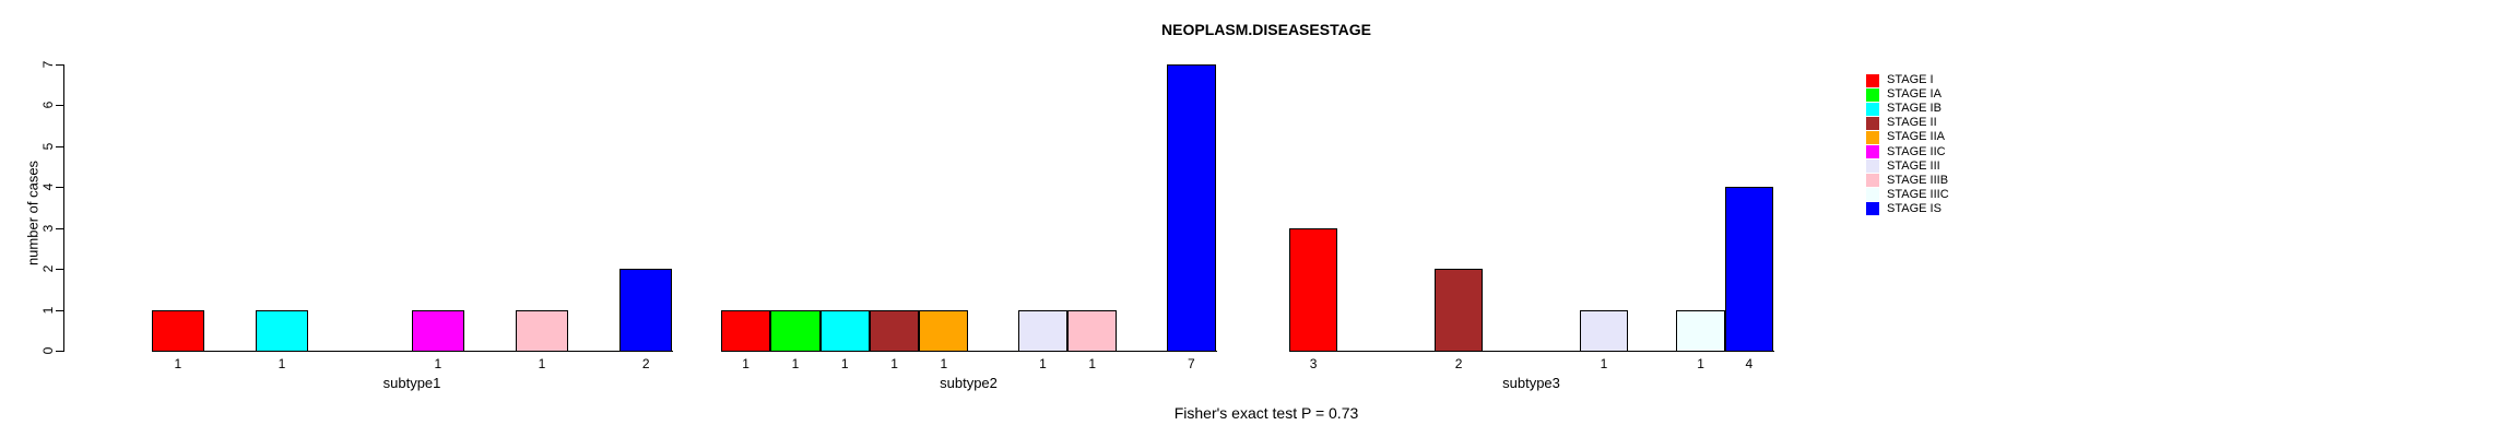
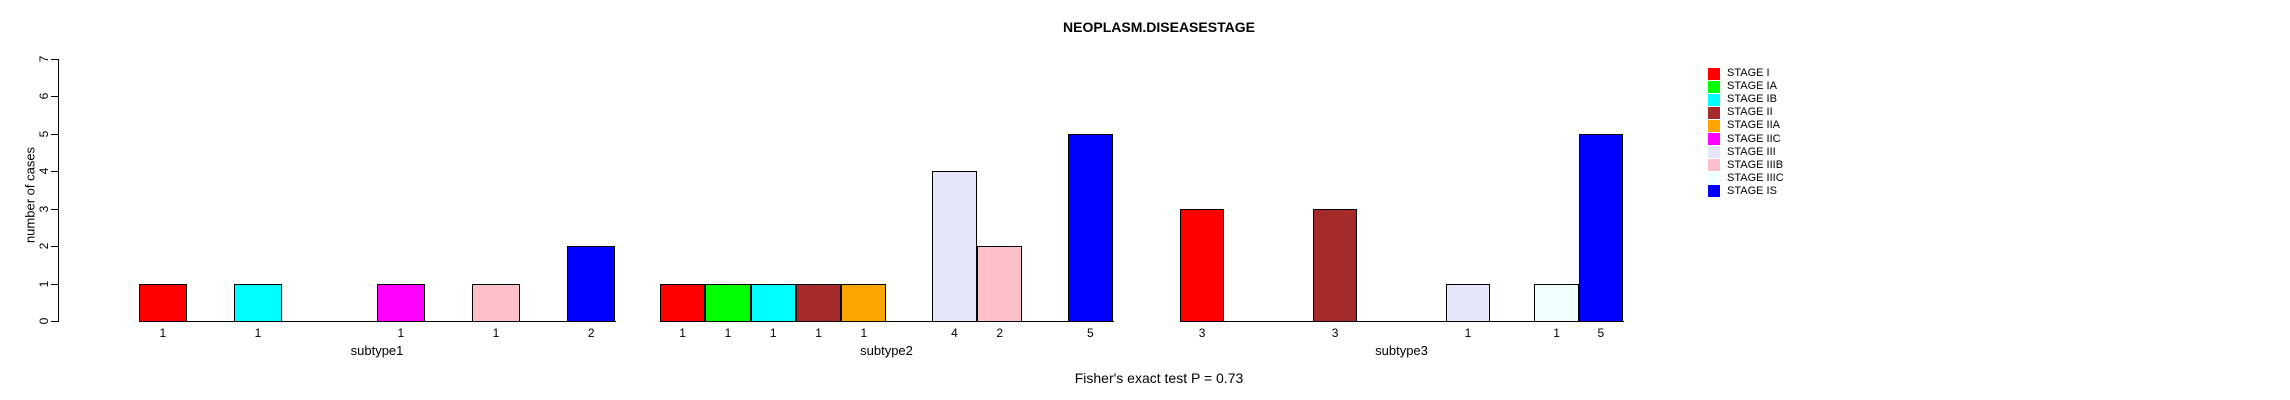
STAGE III/subtype2: 1 -> 4
STAGE IIIB/subtype2: 1 -> 2
STAGE IS/subtype2: 7 -> 5
STAGE II/subtype3: 2 -> 3
STAGE IS/subtype3: 4 -> 5
